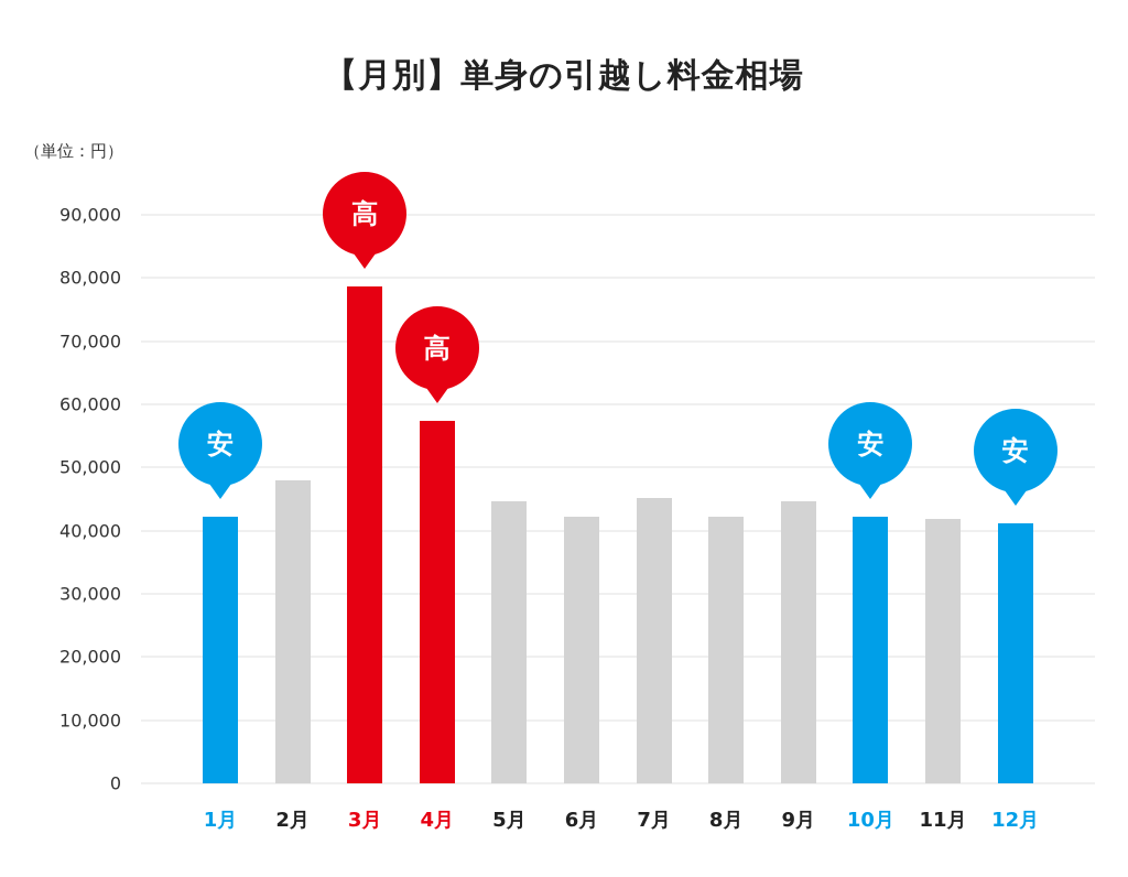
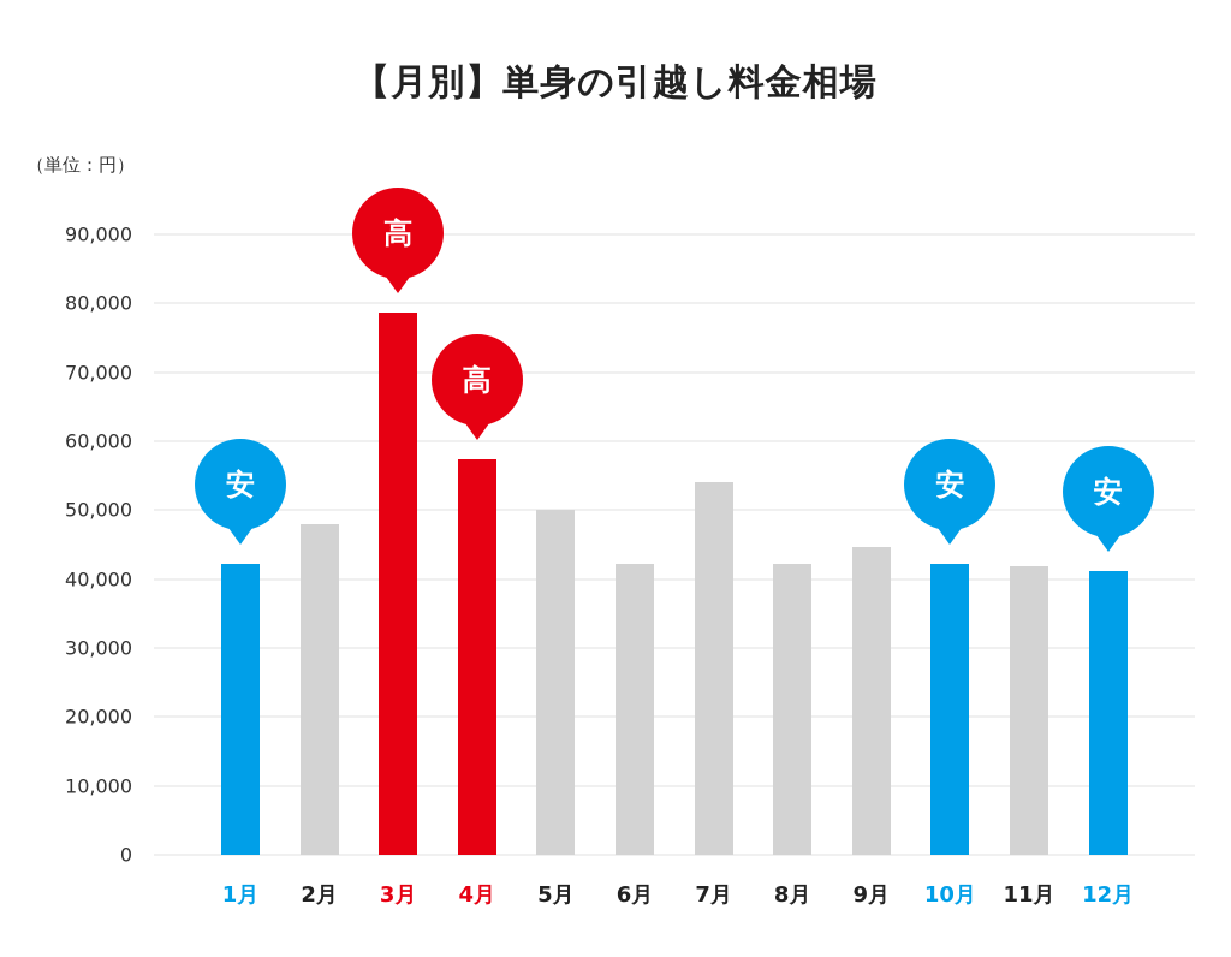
5月: 45000 -> 50000
7月: 45000 -> 54000
